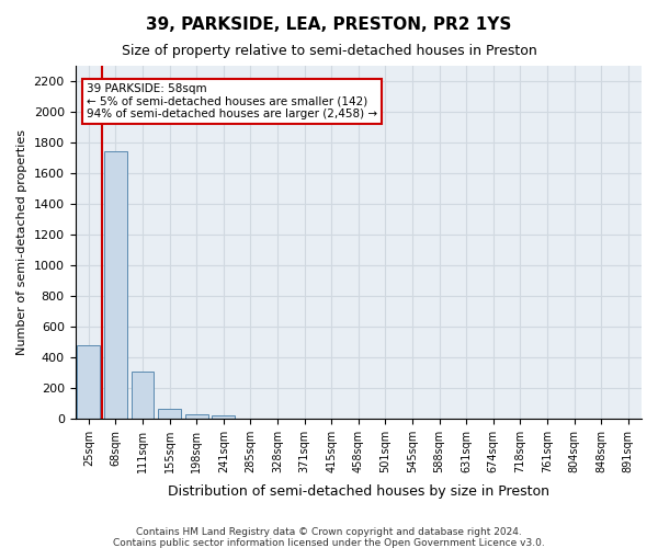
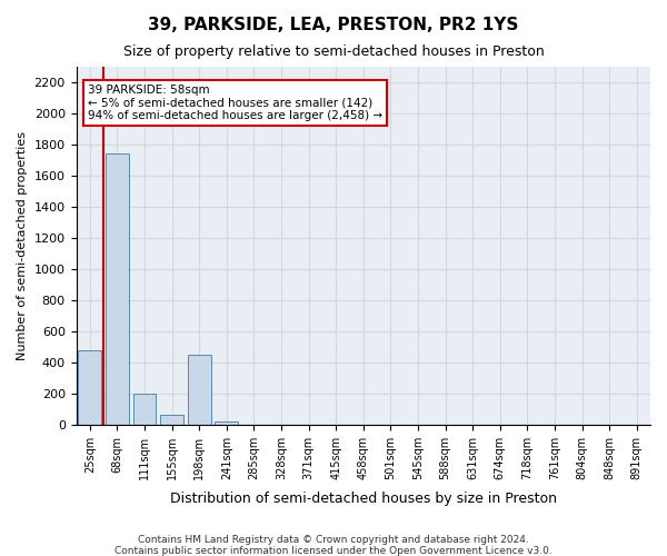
111sqm: 300 -> 200
198sqm: 30 -> 450
